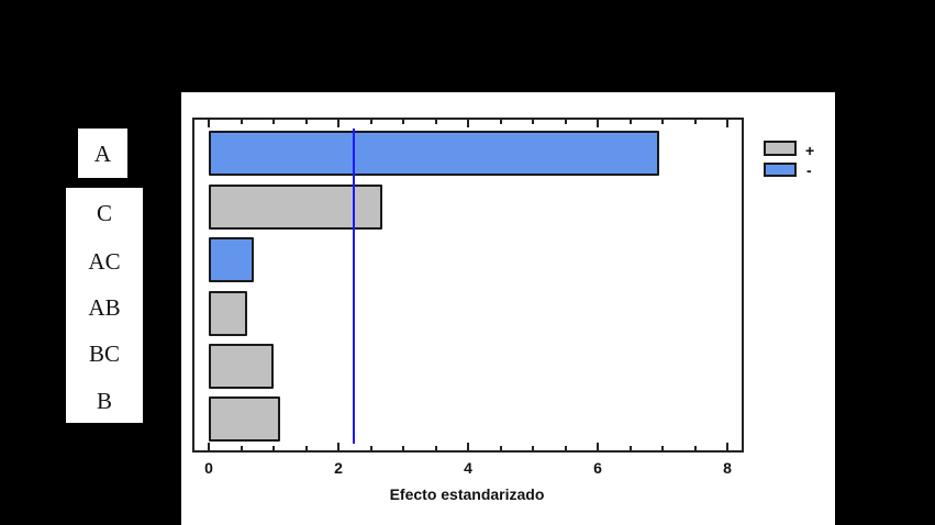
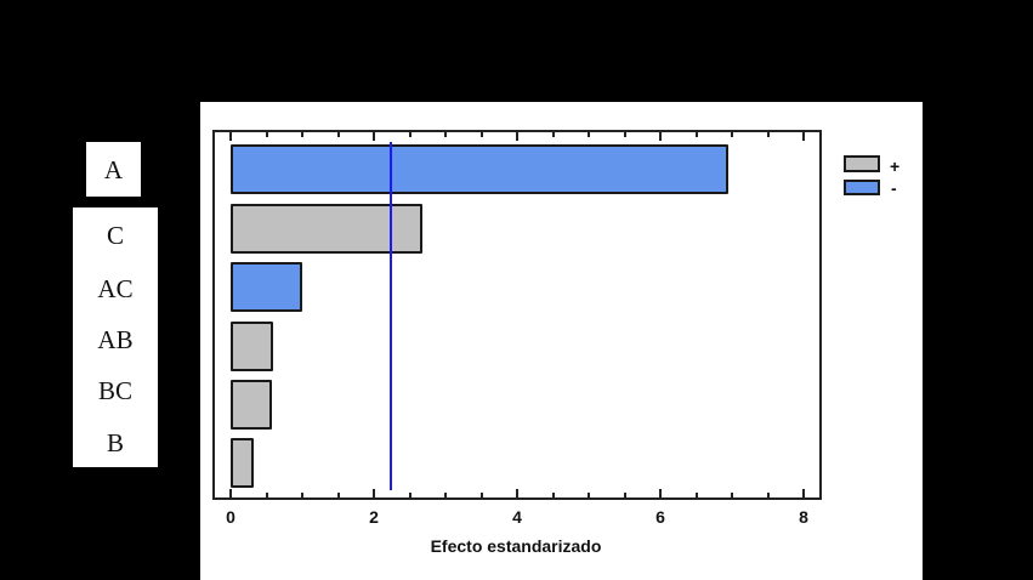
AC: 0.7 -> 1.0
BC: 1.0 -> 0.6
B: 1.1 -> 0.3
